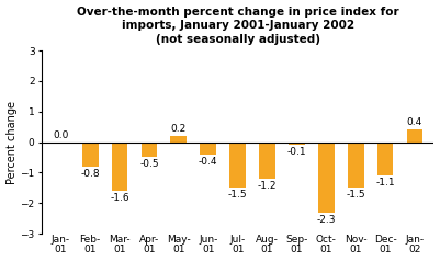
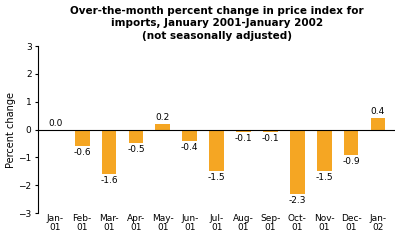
Feb- 01: -0.8 -> -0.6
Aug- 01: -1.2 -> -0.1
Dec- 01: -1.1 -> -0.9
